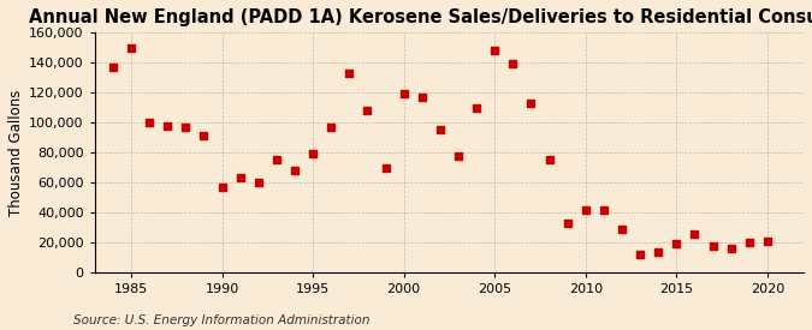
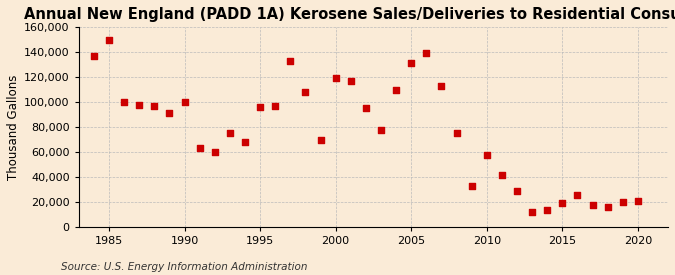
1990: 57,000 -> 100,000
1995: 79,000 -> 96,000
2005: 148,000 -> 131,000
2010: 42,000 -> 58,000
